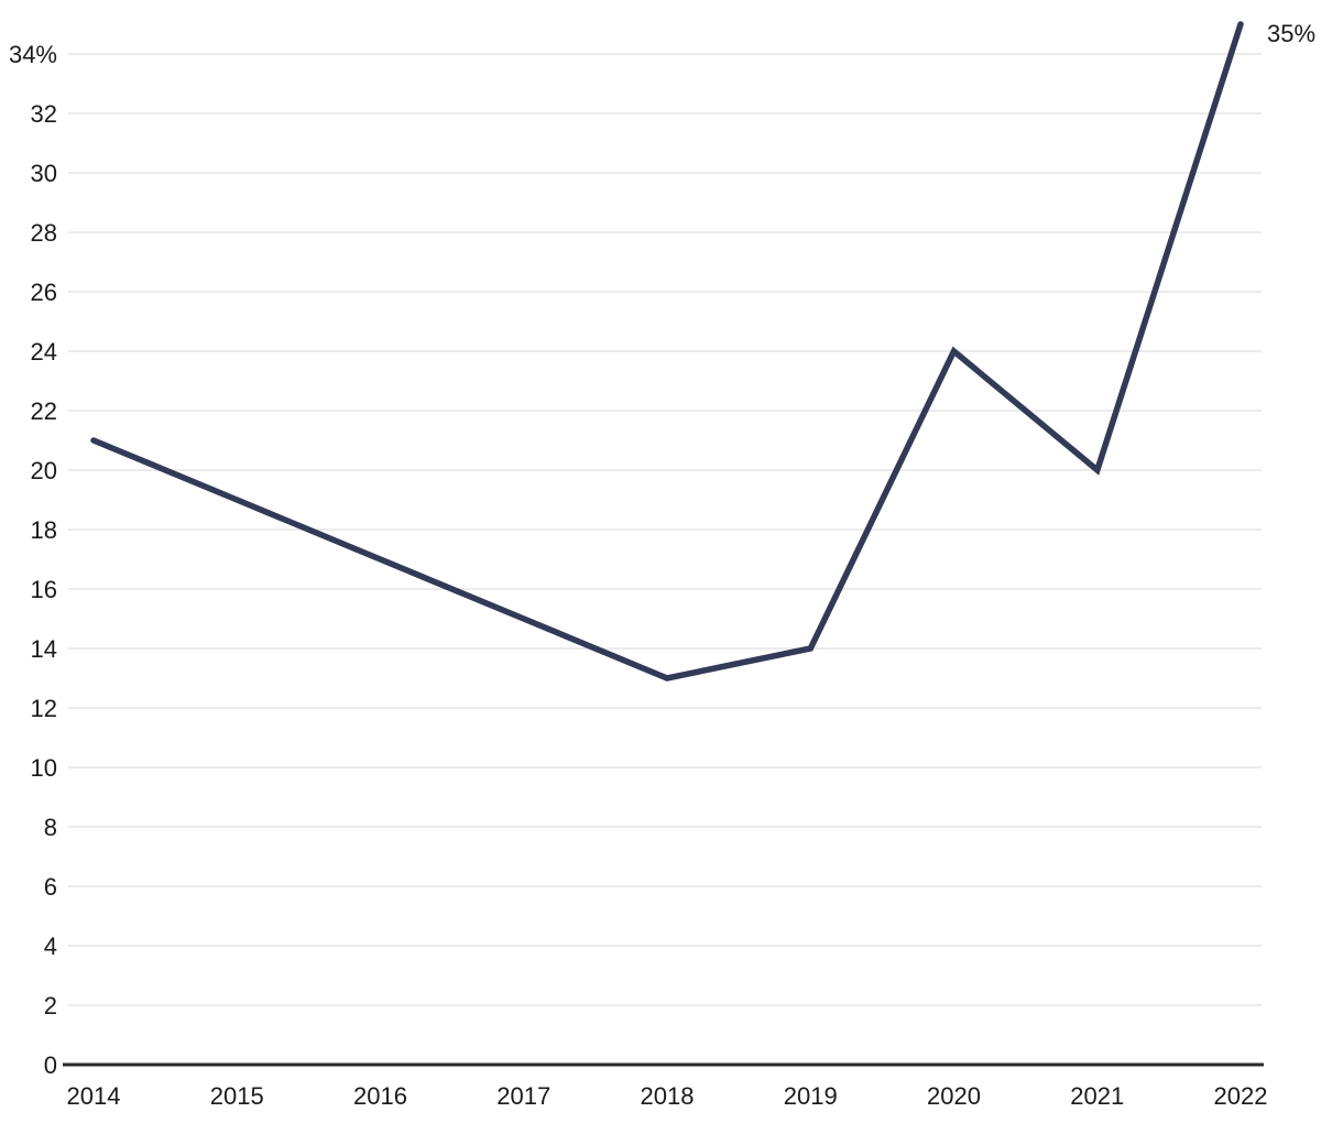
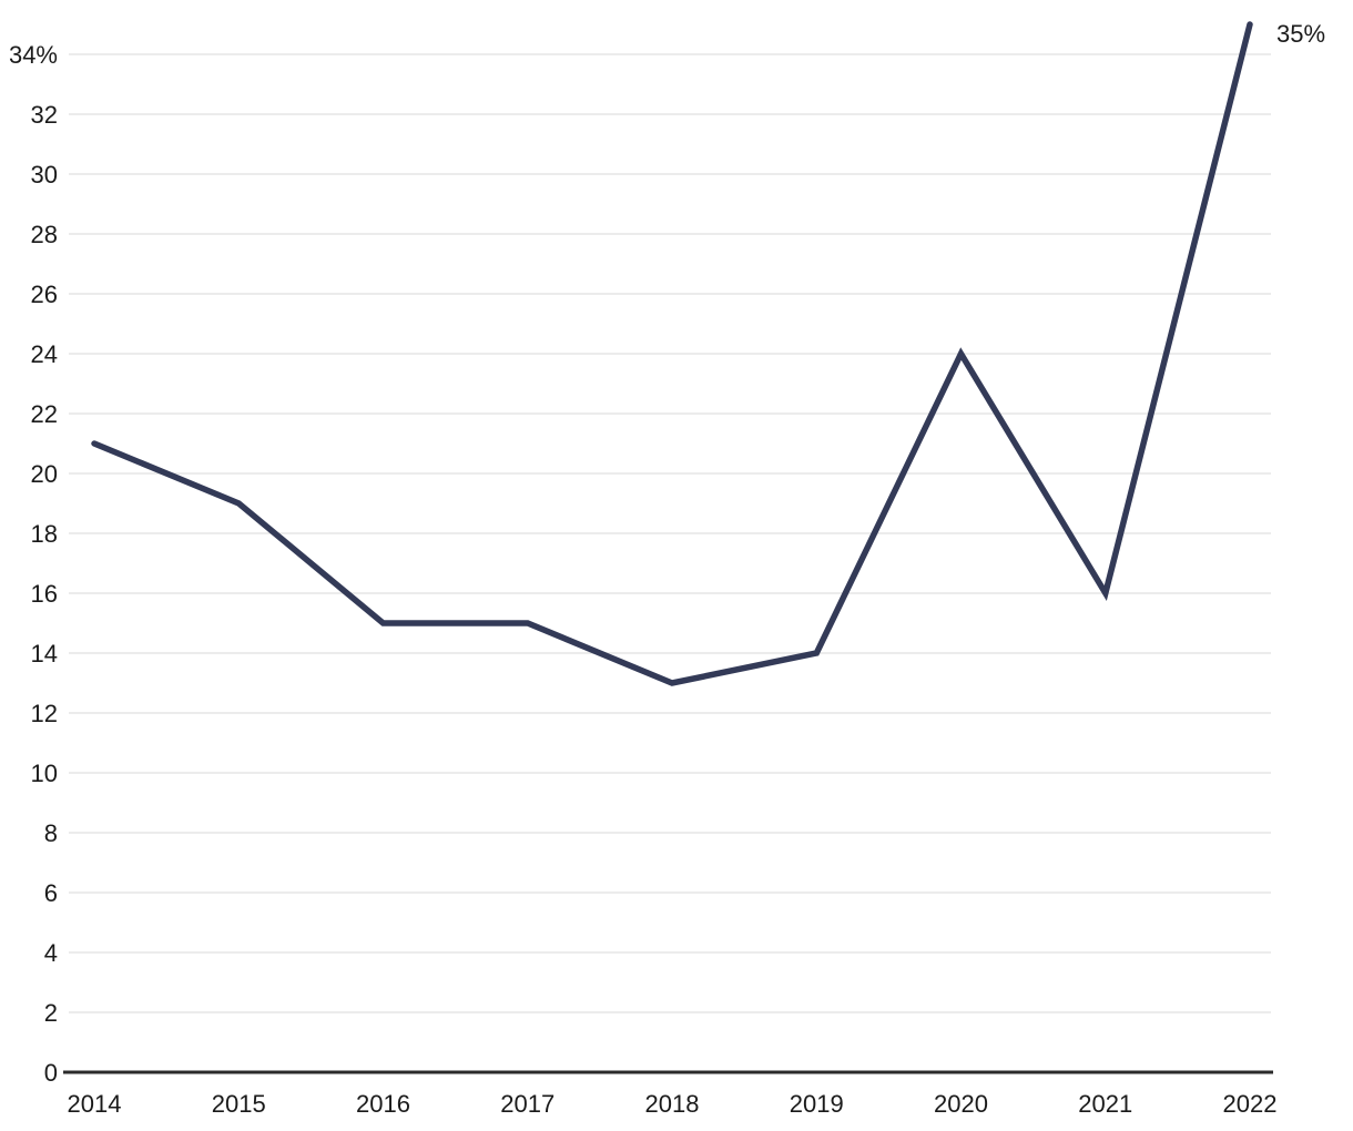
2016: 17% -> 15%
2021: 20% -> 16%
